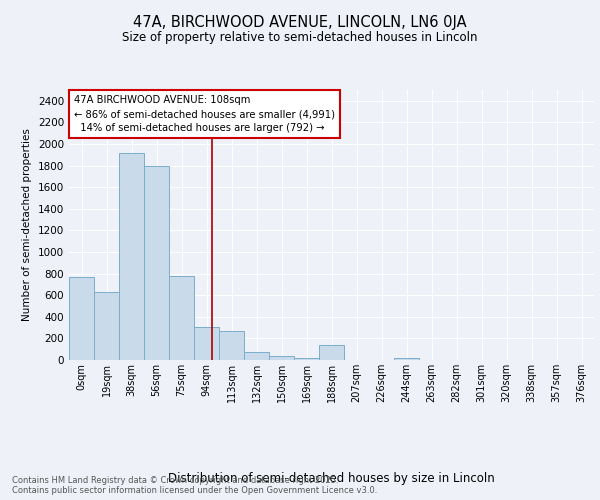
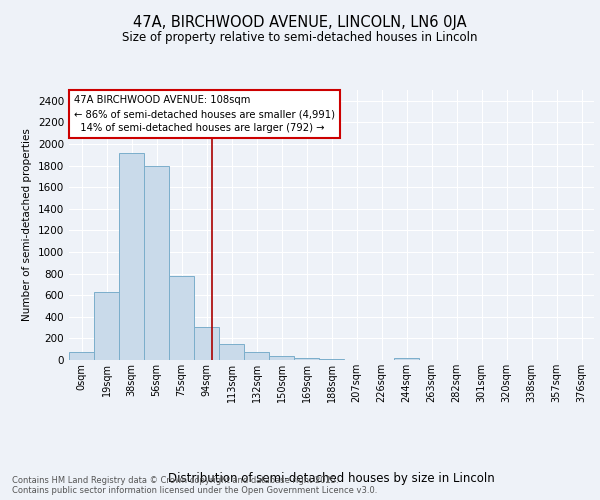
0sqm: 770 -> 70
113sqm: 270 -> 150
188sqm: 140 -> 0
